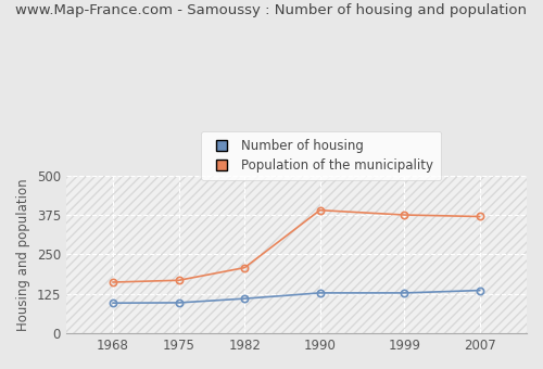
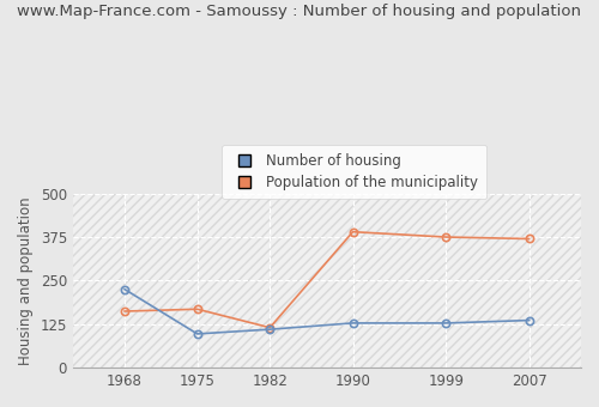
Number of housing/1968: 96 -> 225
Population of the municipality/1982: 208 -> 115
